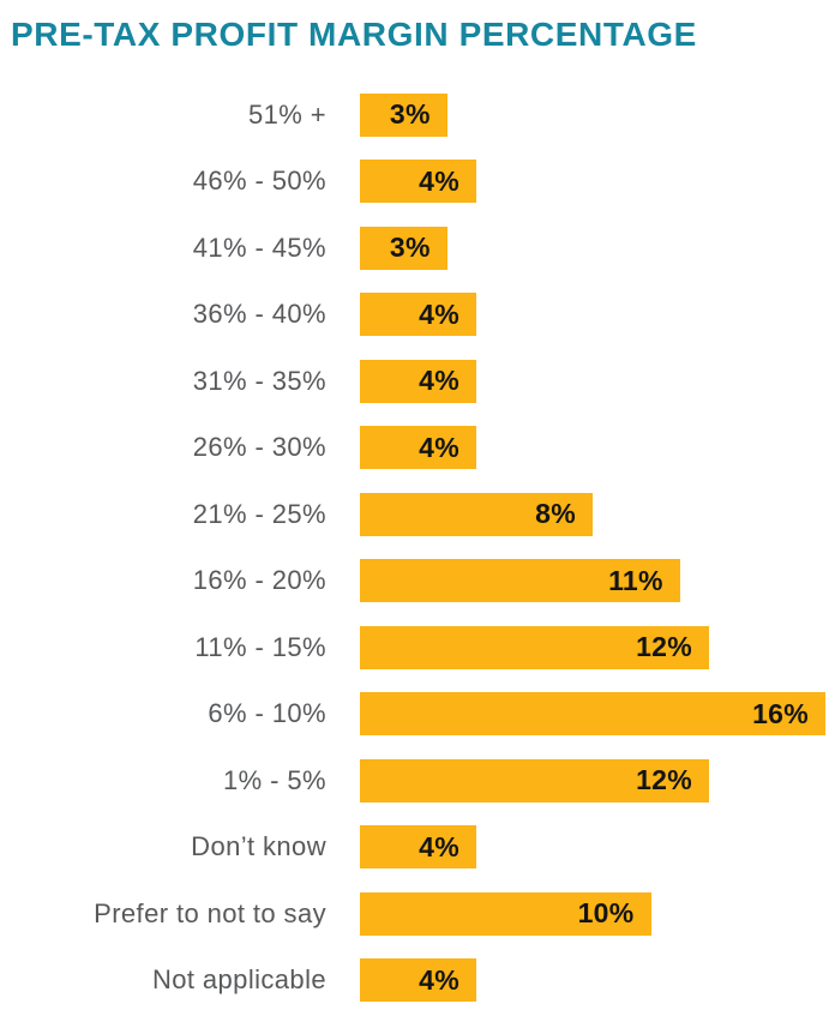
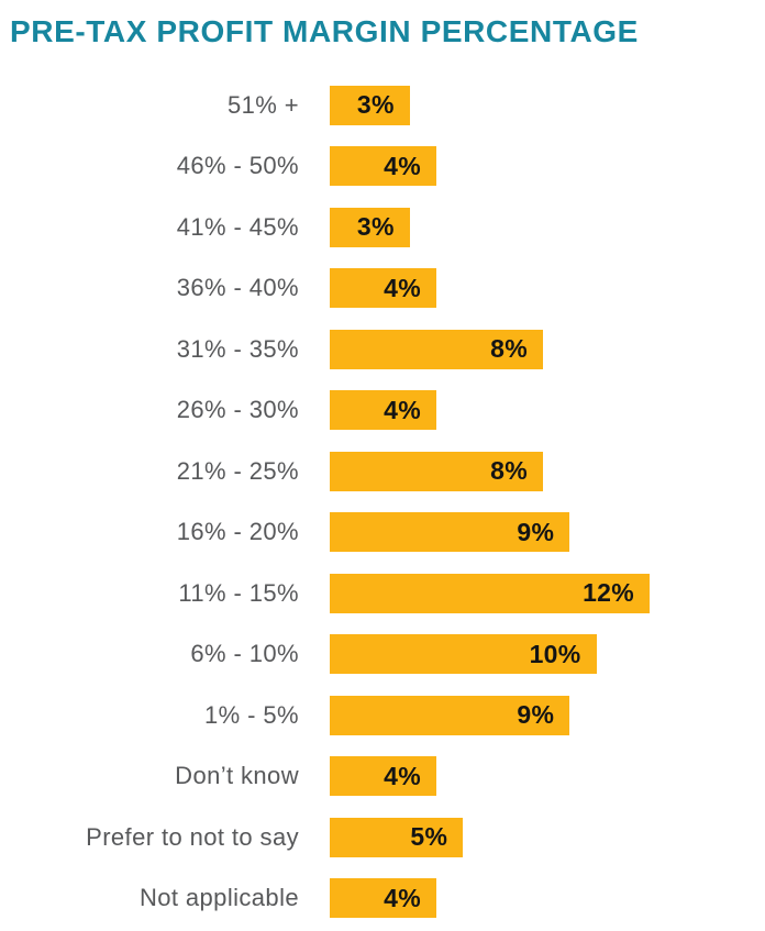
31% - 35%: 4% -> 8%
16% - 20%: 11% -> 9%
6% - 10%: 16% -> 10%
1% - 5%: 12% -> 9%
Prefer to not to say: 10% -> 5%
